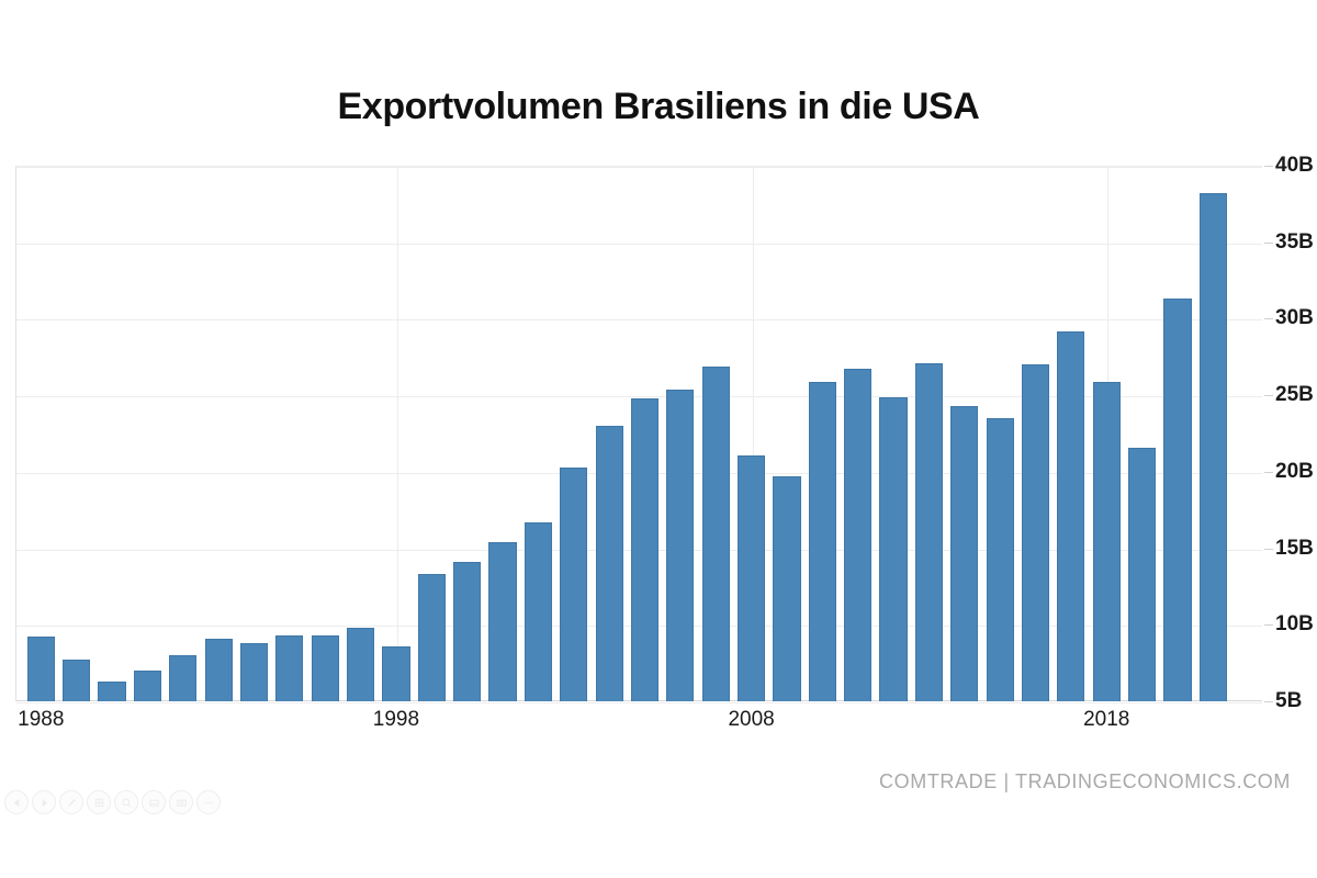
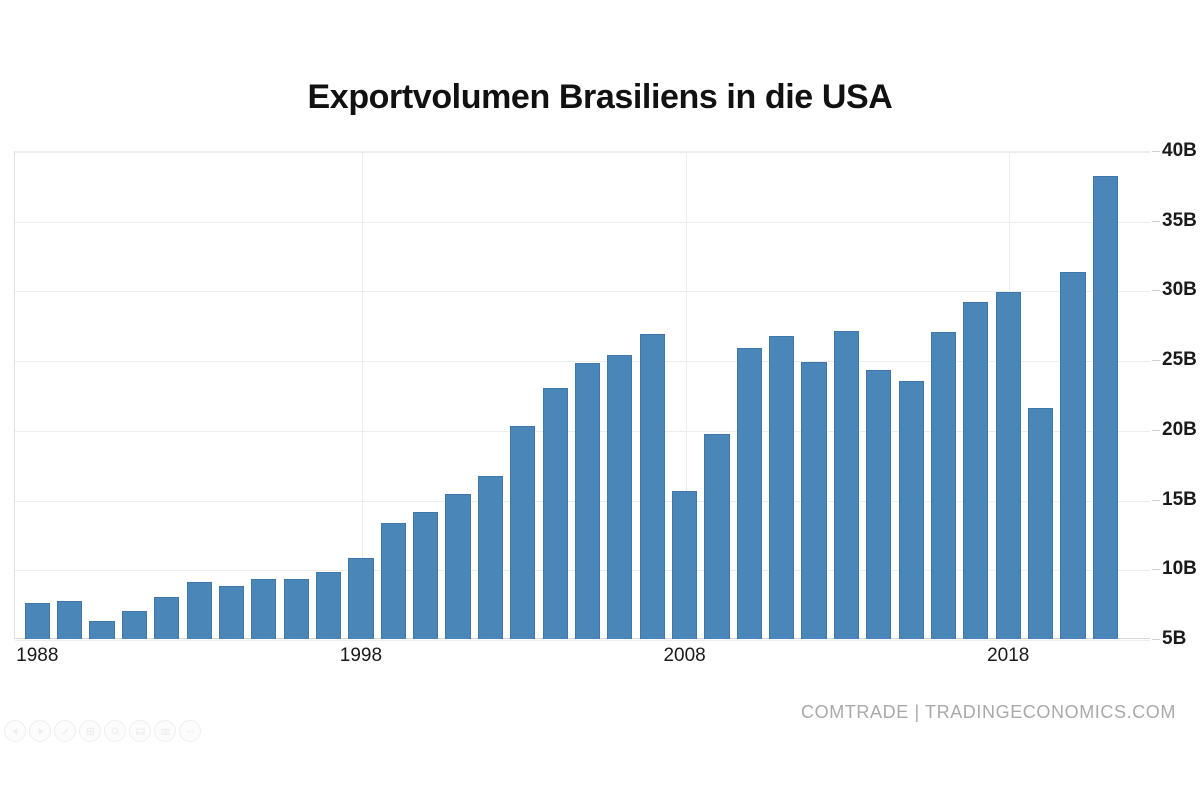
1988: 9.2B -> 7.6B
1998: 8.6B -> 10.8B
2008: 21.1B -> 15.6B
2018: 25.9B -> 29.9B
